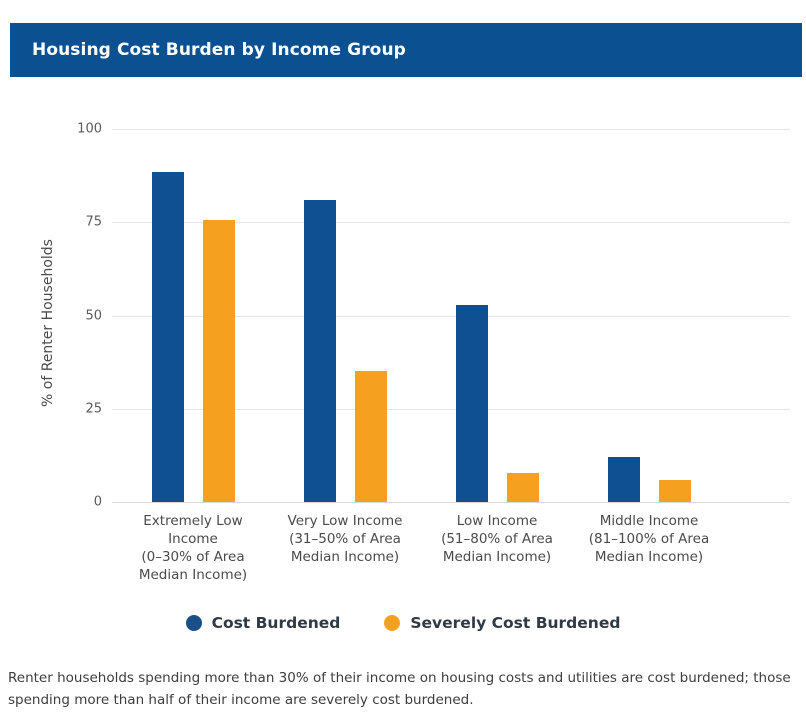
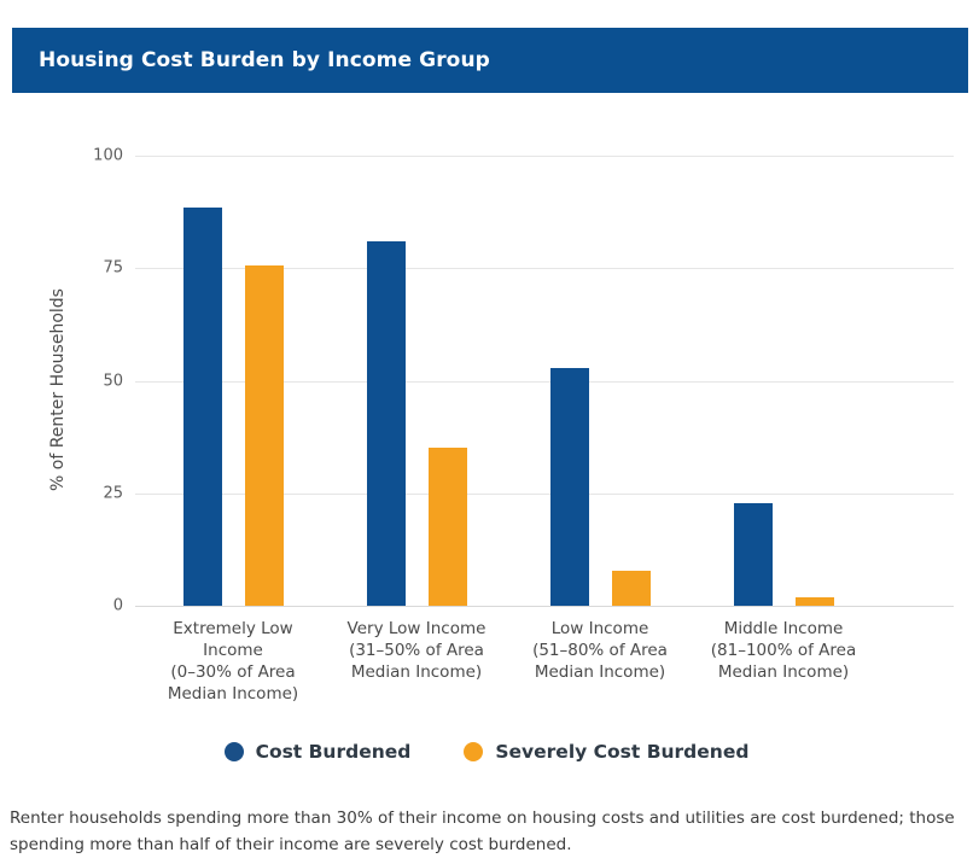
Cost Burdened/Middle Income (81–100% of Area Median Income): 12 -> 23
Severely Cost Burdened/Middle Income (81–100% of Area Median Income): 6 -> 2
